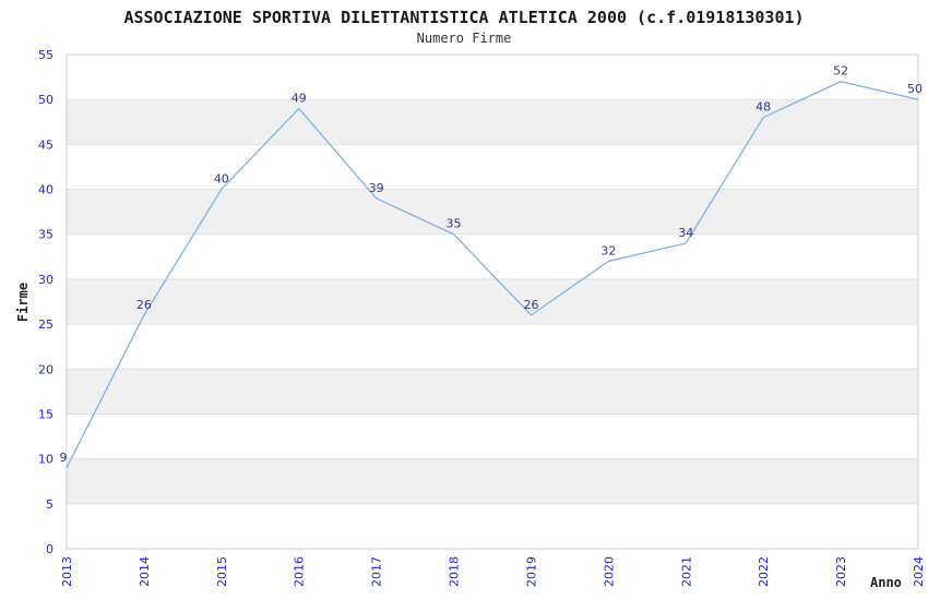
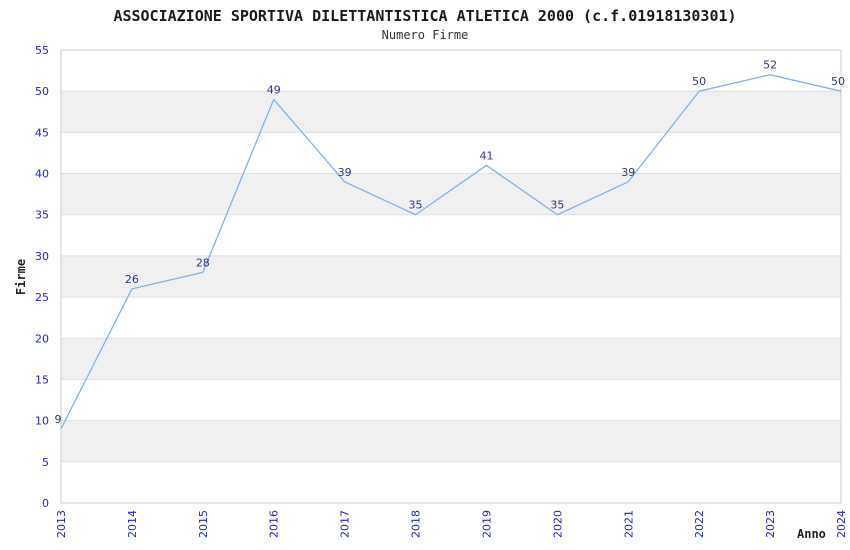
2015: 40 -> 28
2019: 26 -> 41
2020: 32 -> 35
2021: 34 -> 39
2022: 48 -> 50
